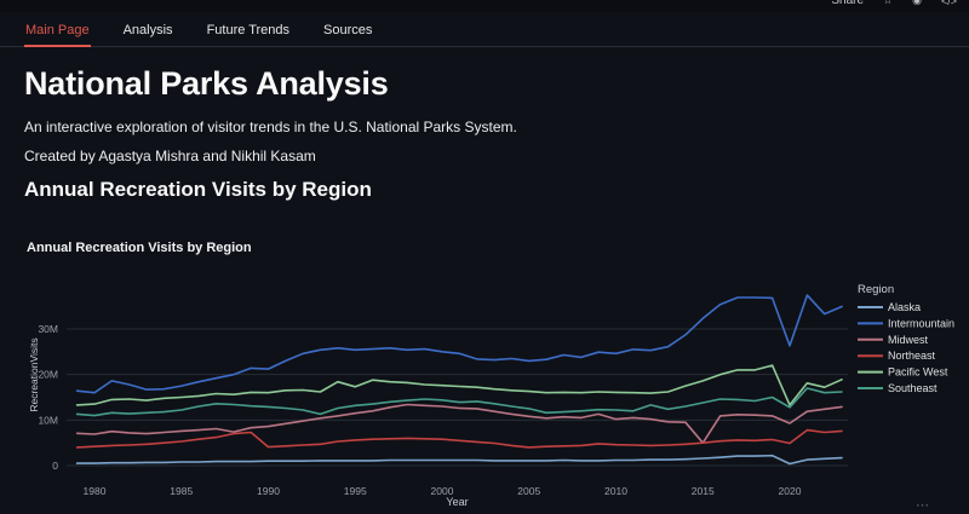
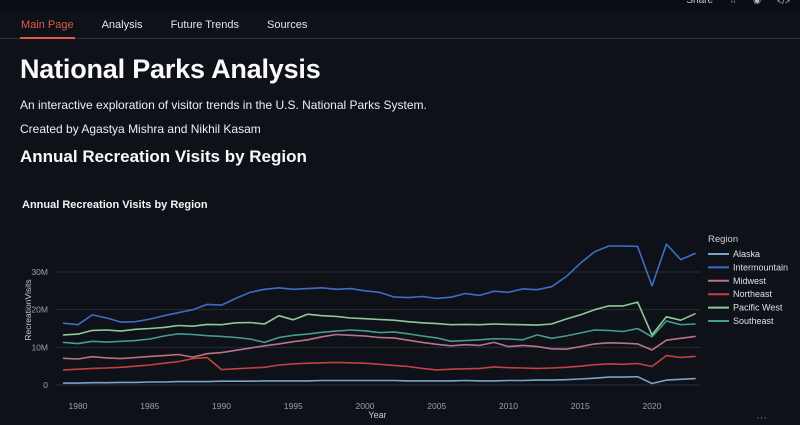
Midwest/2015: 5M -> 10M
